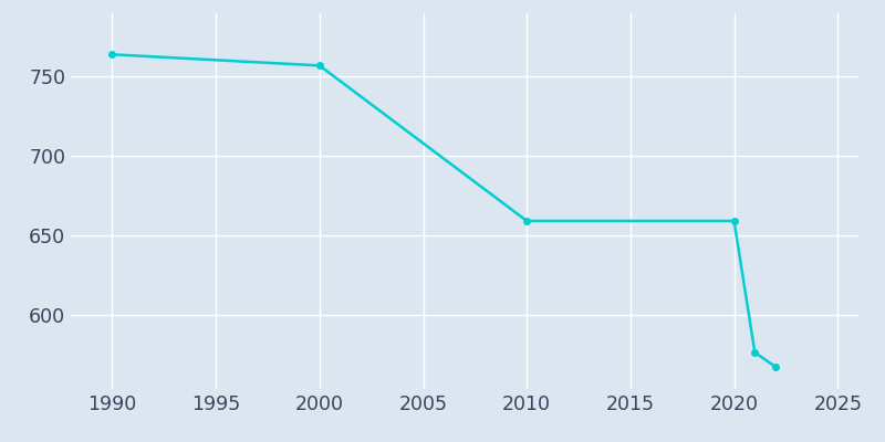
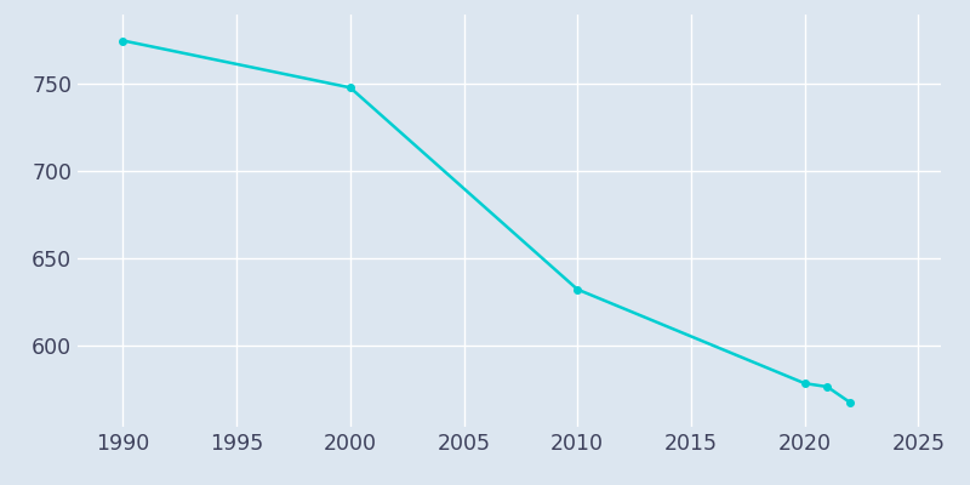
1990: 764 -> 775
2000: 757 -> 748
2010: 659 -> 632
2020: 659 -> 578
